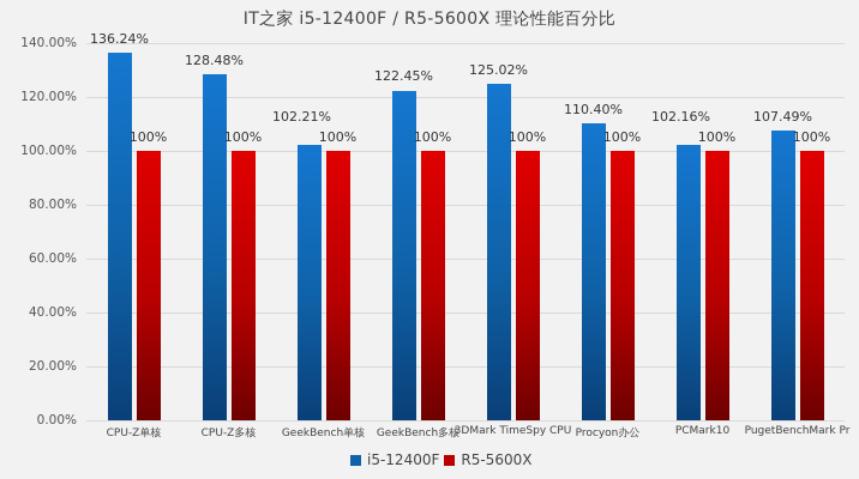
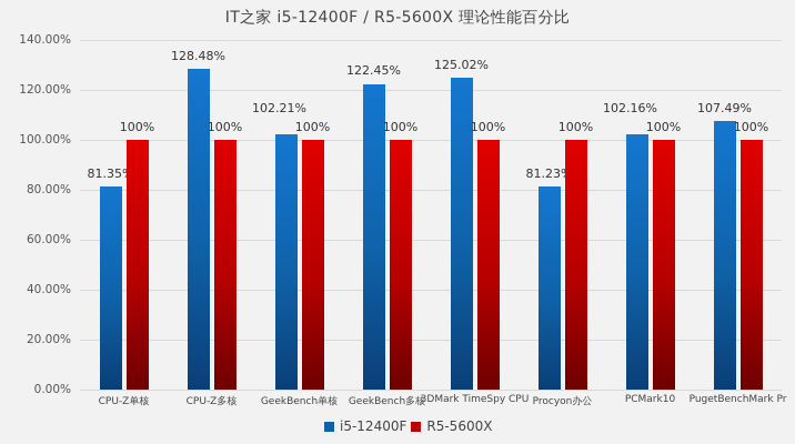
i5-12400F/CPU-Z单核: 136.24% -> 81.35%
i5-12400F/Procyon办公: 110.40% -> 81.23%
